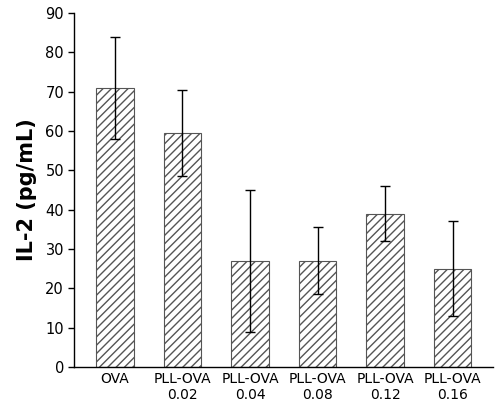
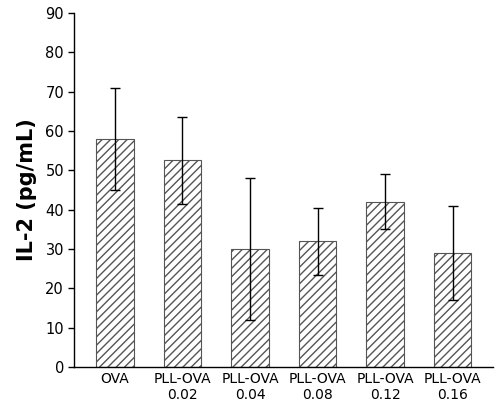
OVA: 71.0 -> 58.0
PLL-OVA 0.02: 59.5 -> 52.5
PLL-OVA 0.04: 27.0 -> 30.0
PLL-OVA 0.08: 27.0 -> 32.0
PLL-OVA 0.12: 39.0 -> 42.0
PLL-OVA 0.16: 25.0 -> 29.0
